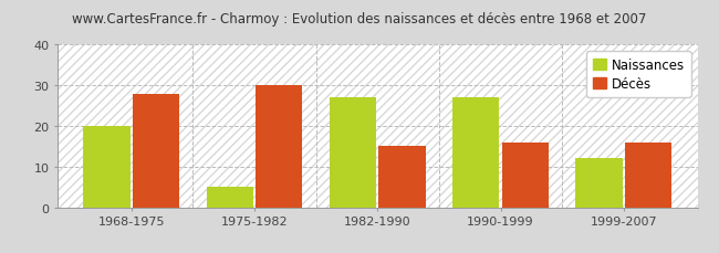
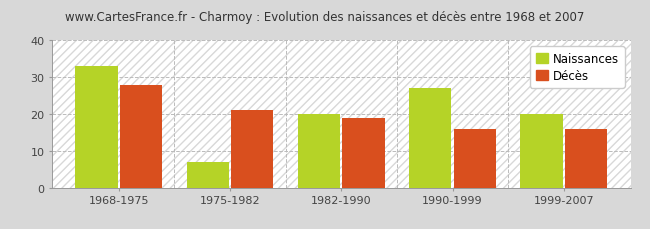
Naissances/1968-1975: 20 -> 33
Naissances/1975-1982: 5 -> 7
Décès/1975-1982: 30 -> 21
Naissances/1982-1990: 27 -> 20
Décès/1982-1990: 15 -> 19
Naissances/1999-2007: 12 -> 20
